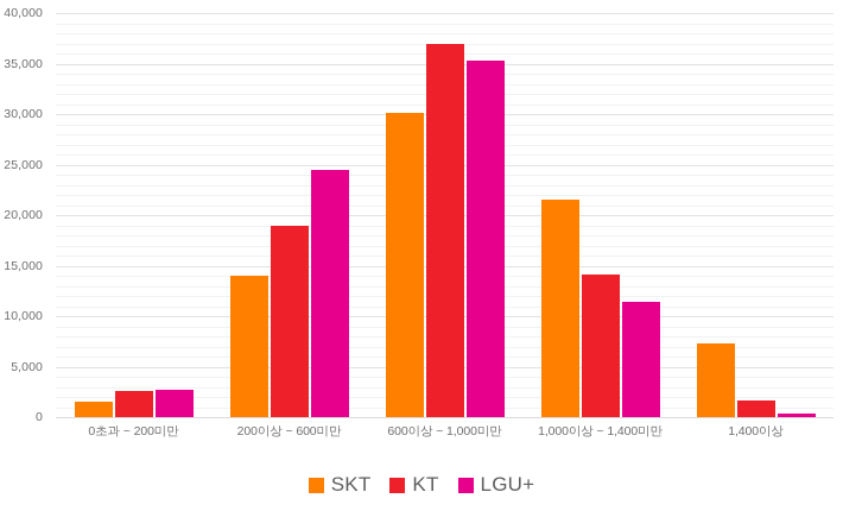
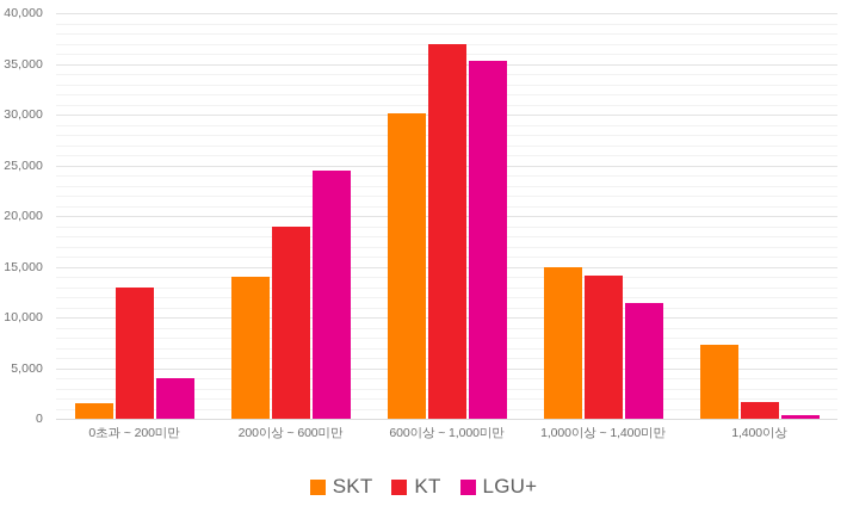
KT/0초과 ~ 200미만: 3000 -> 13000
LGU+/0초과 ~ 200미만: 3000 -> 4000
SKT/1,000이상 ~ 1,400미만: 22000 -> 15000
